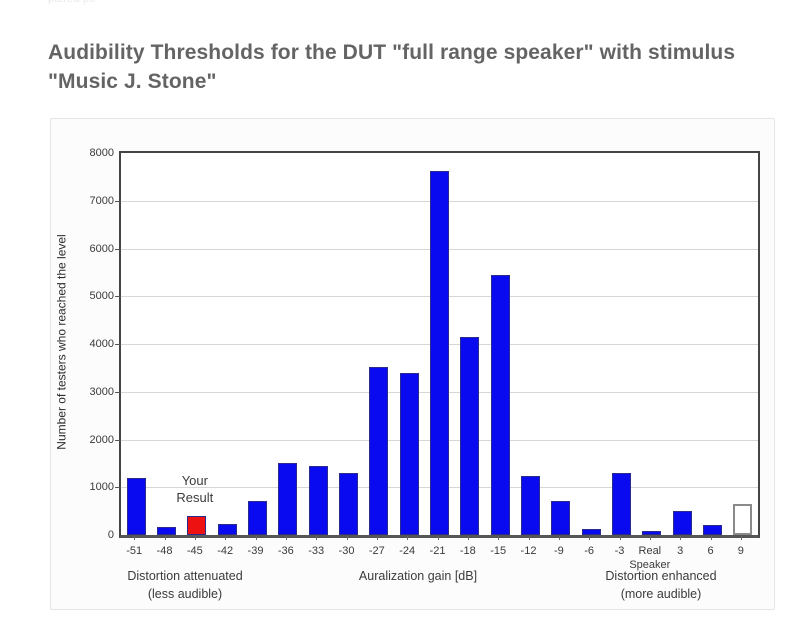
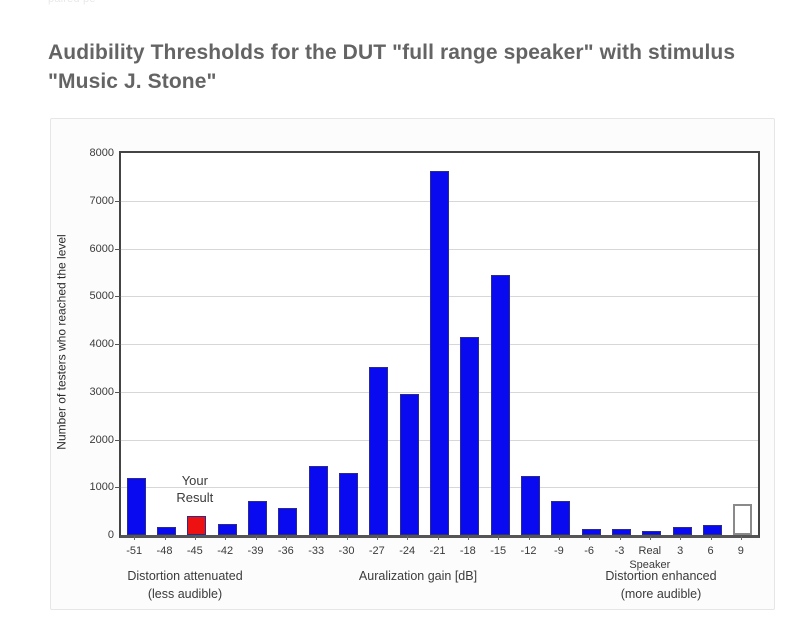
-36: 1500 -> 600
-24: 3400 -> 3000
-3: 1300 -> 100
3: 500 -> 200
